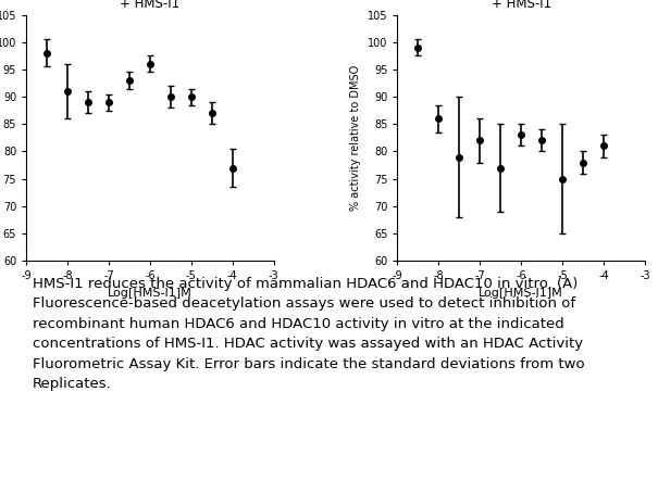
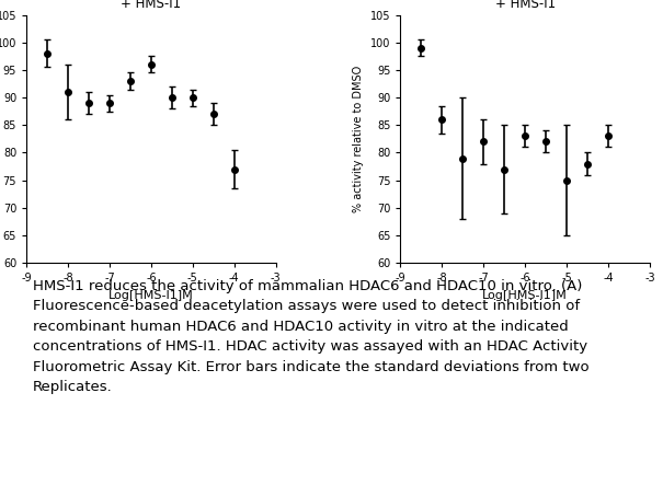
-4: 81 -> 83
